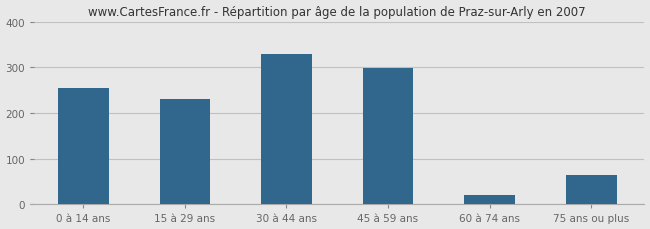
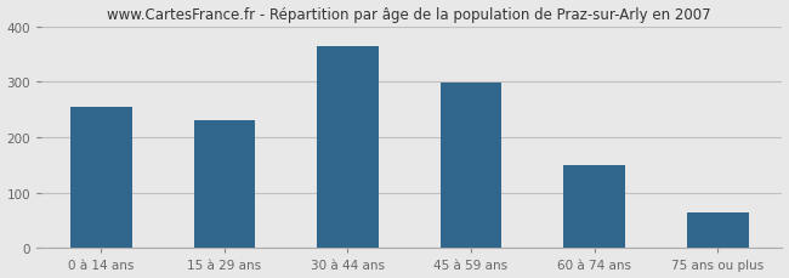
30 à 44 ans: 330 -> 365
60 à 74 ans: 20 -> 150
